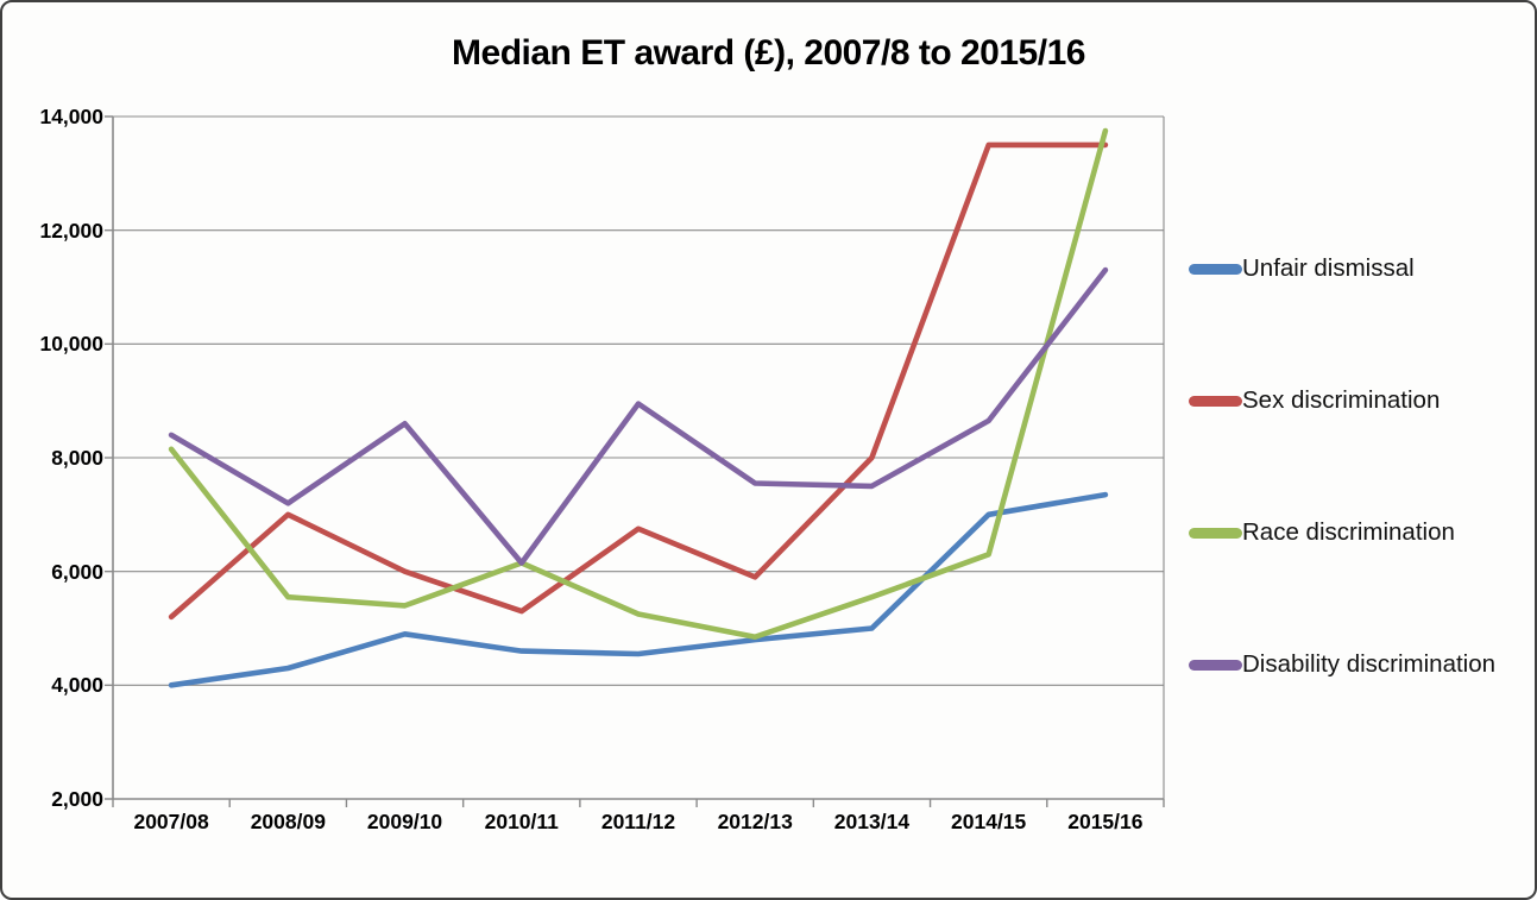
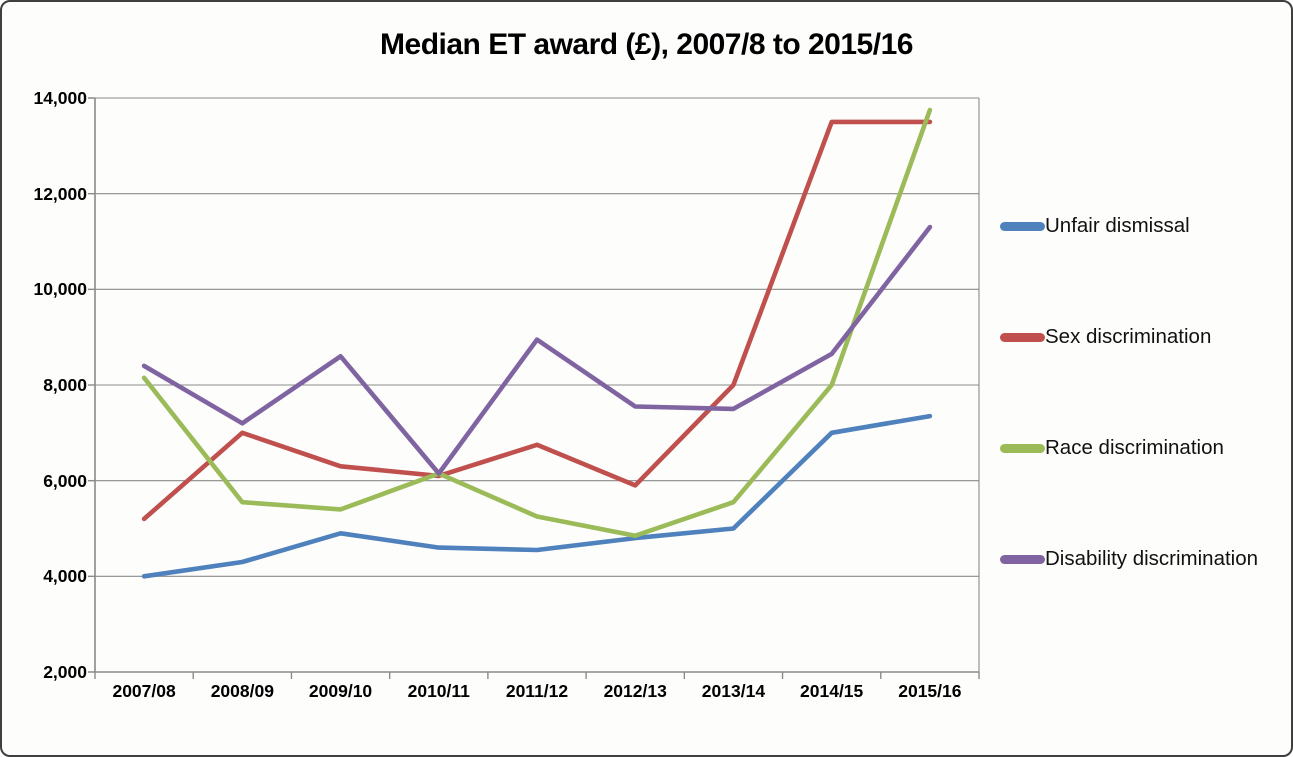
Sex discrimination/2009/10: 6000 -> 6300
Sex discrimination/2010/11: 5300 -> 6100
Race discrimination/2014/15: 6300 -> 8000
